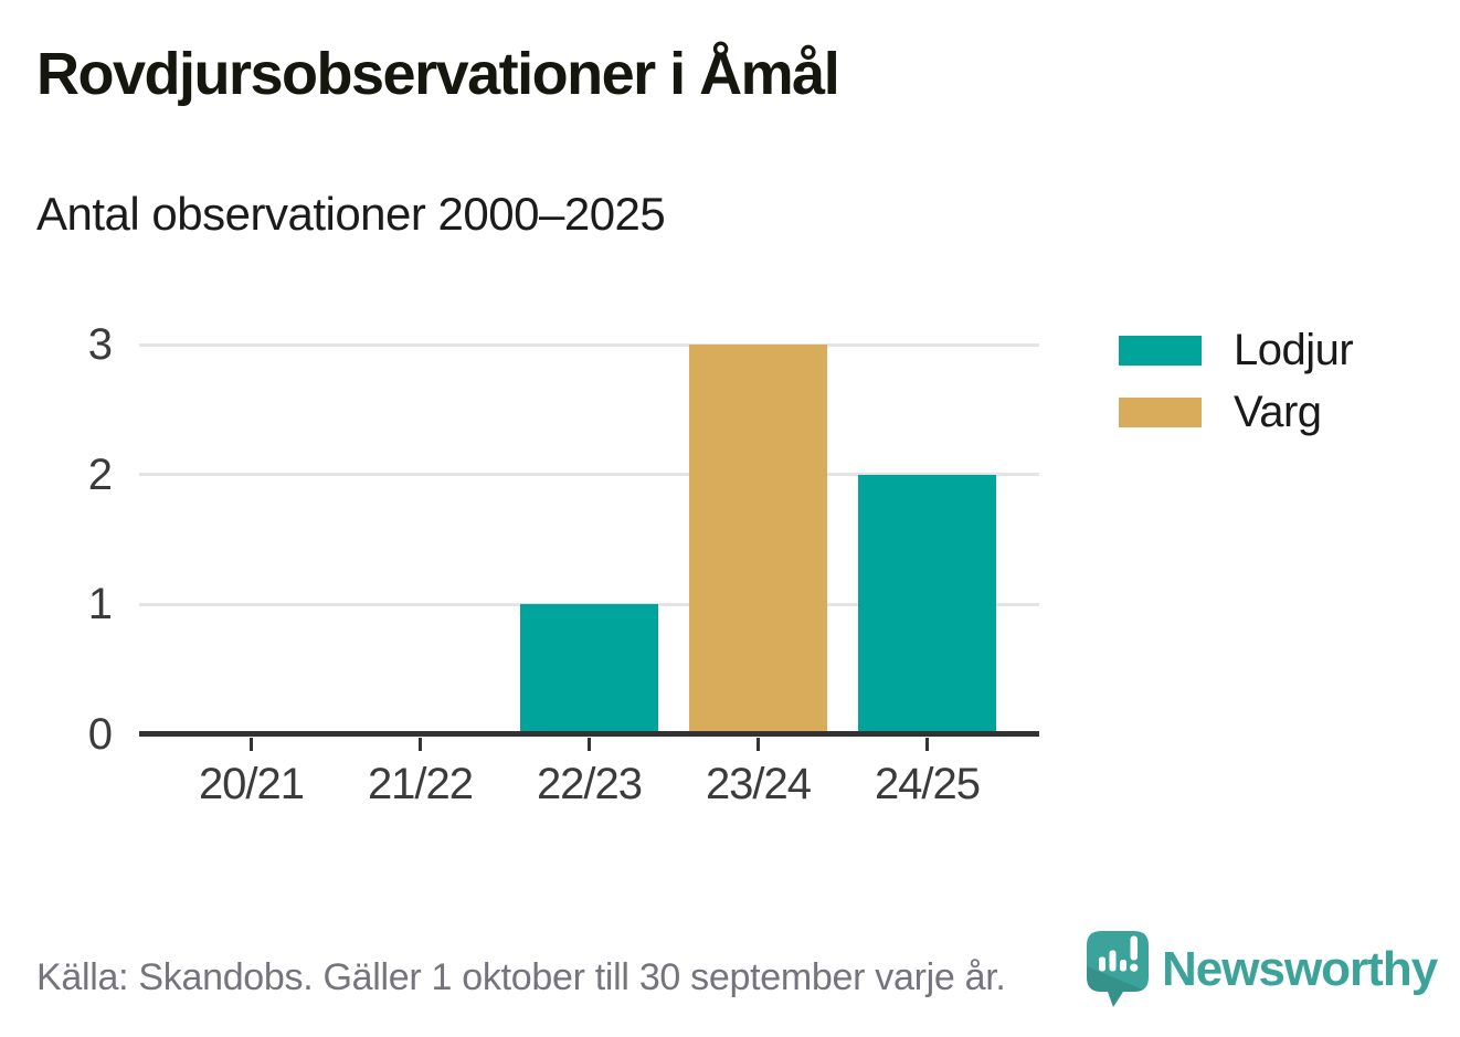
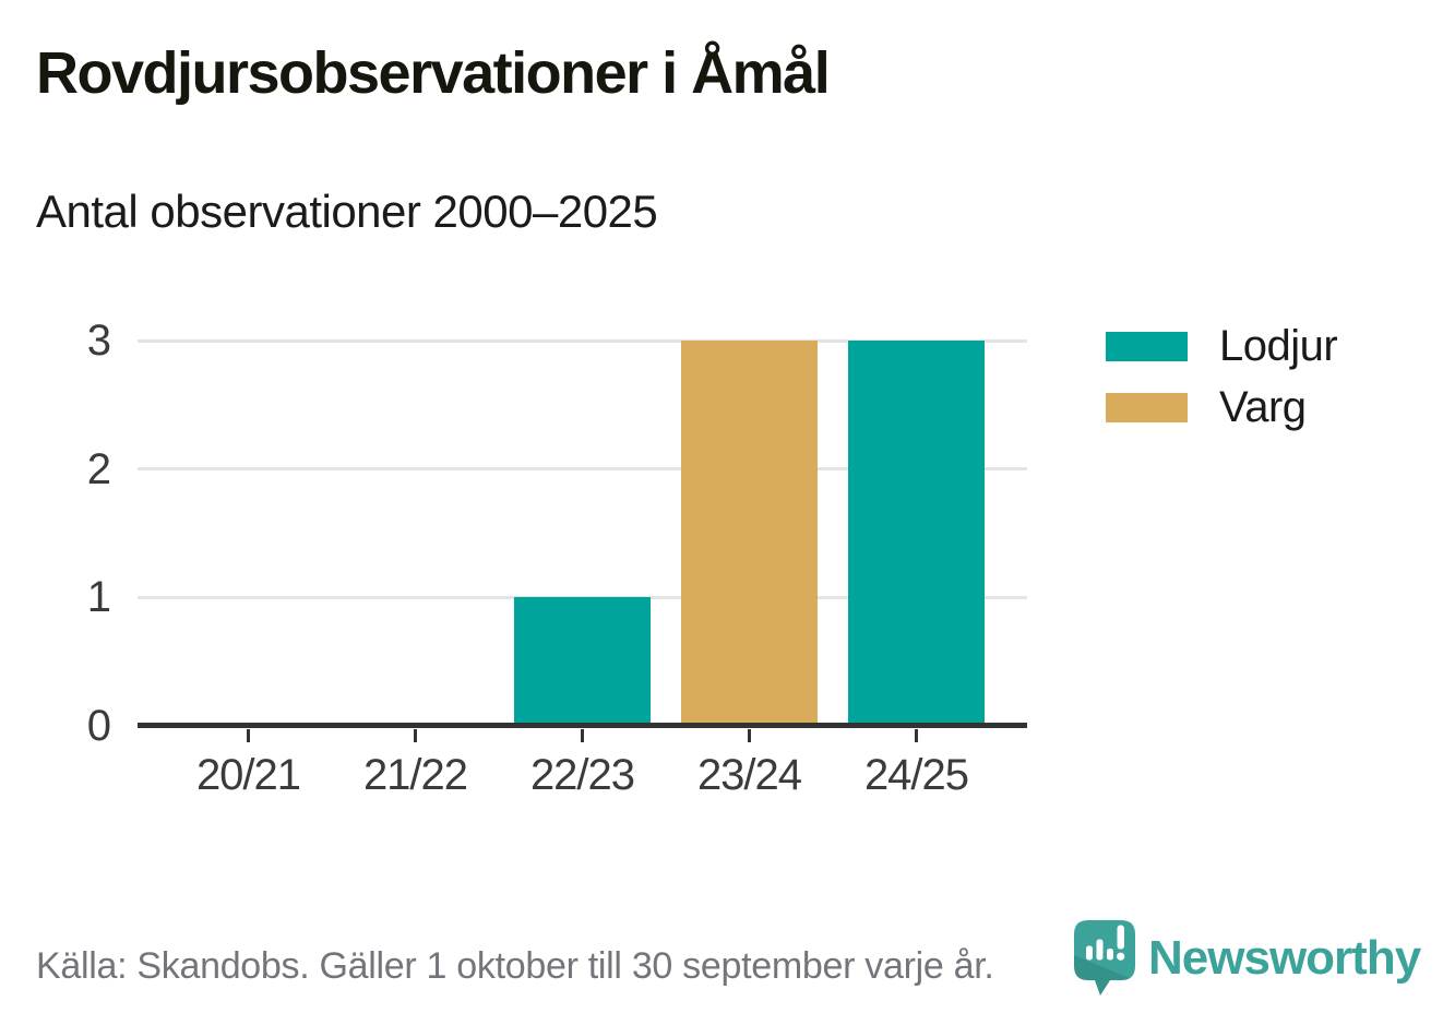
Lodjur/24/25: 2 -> 3
